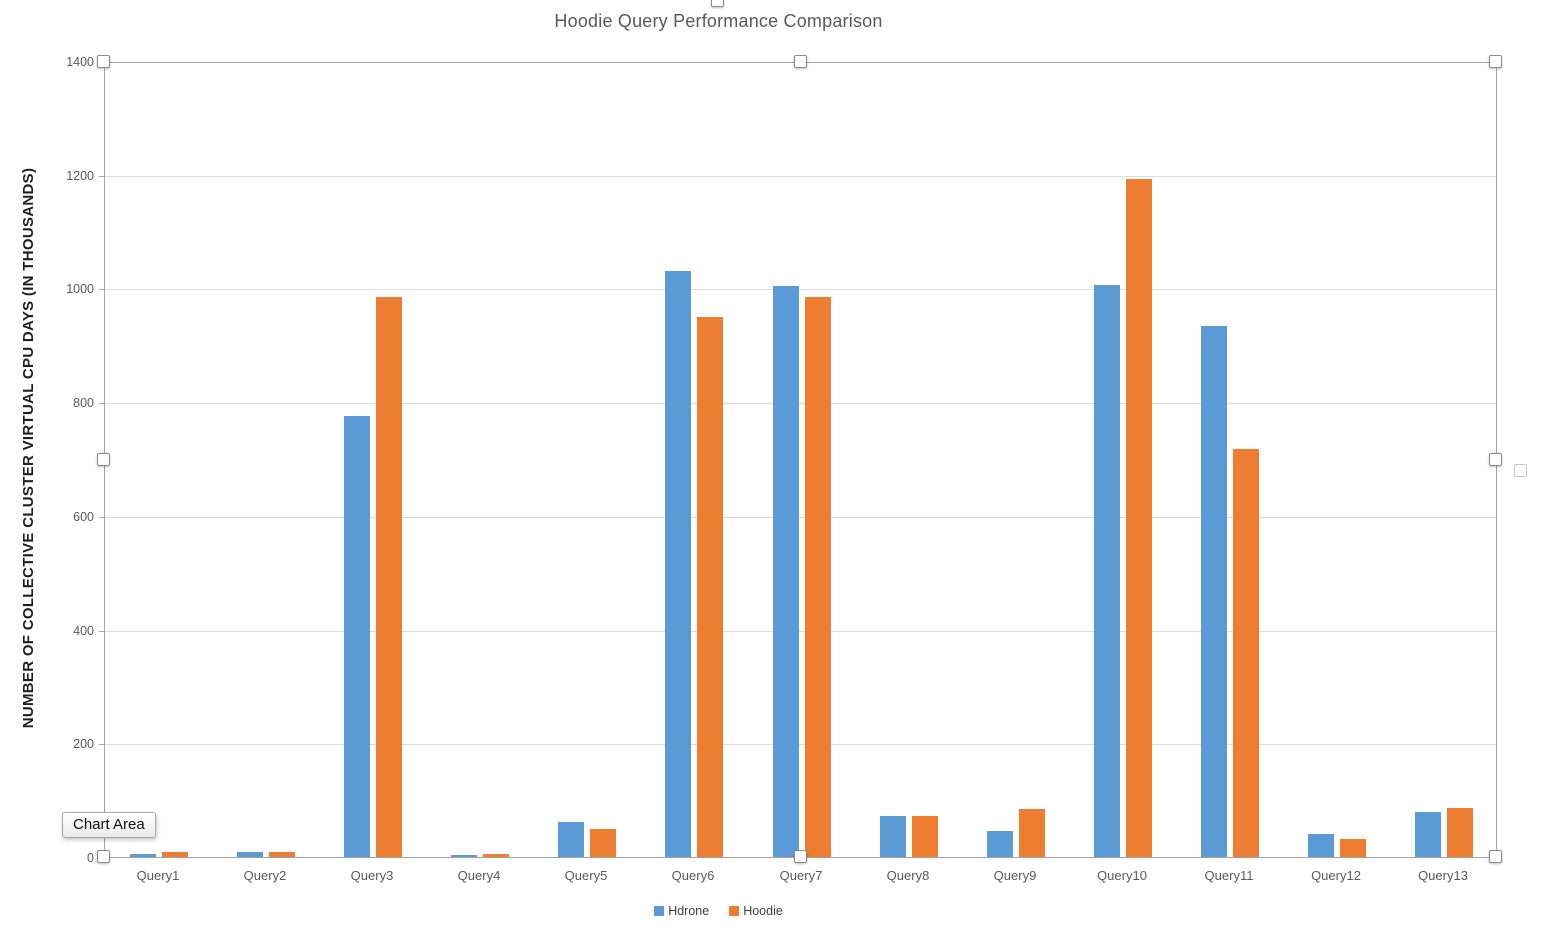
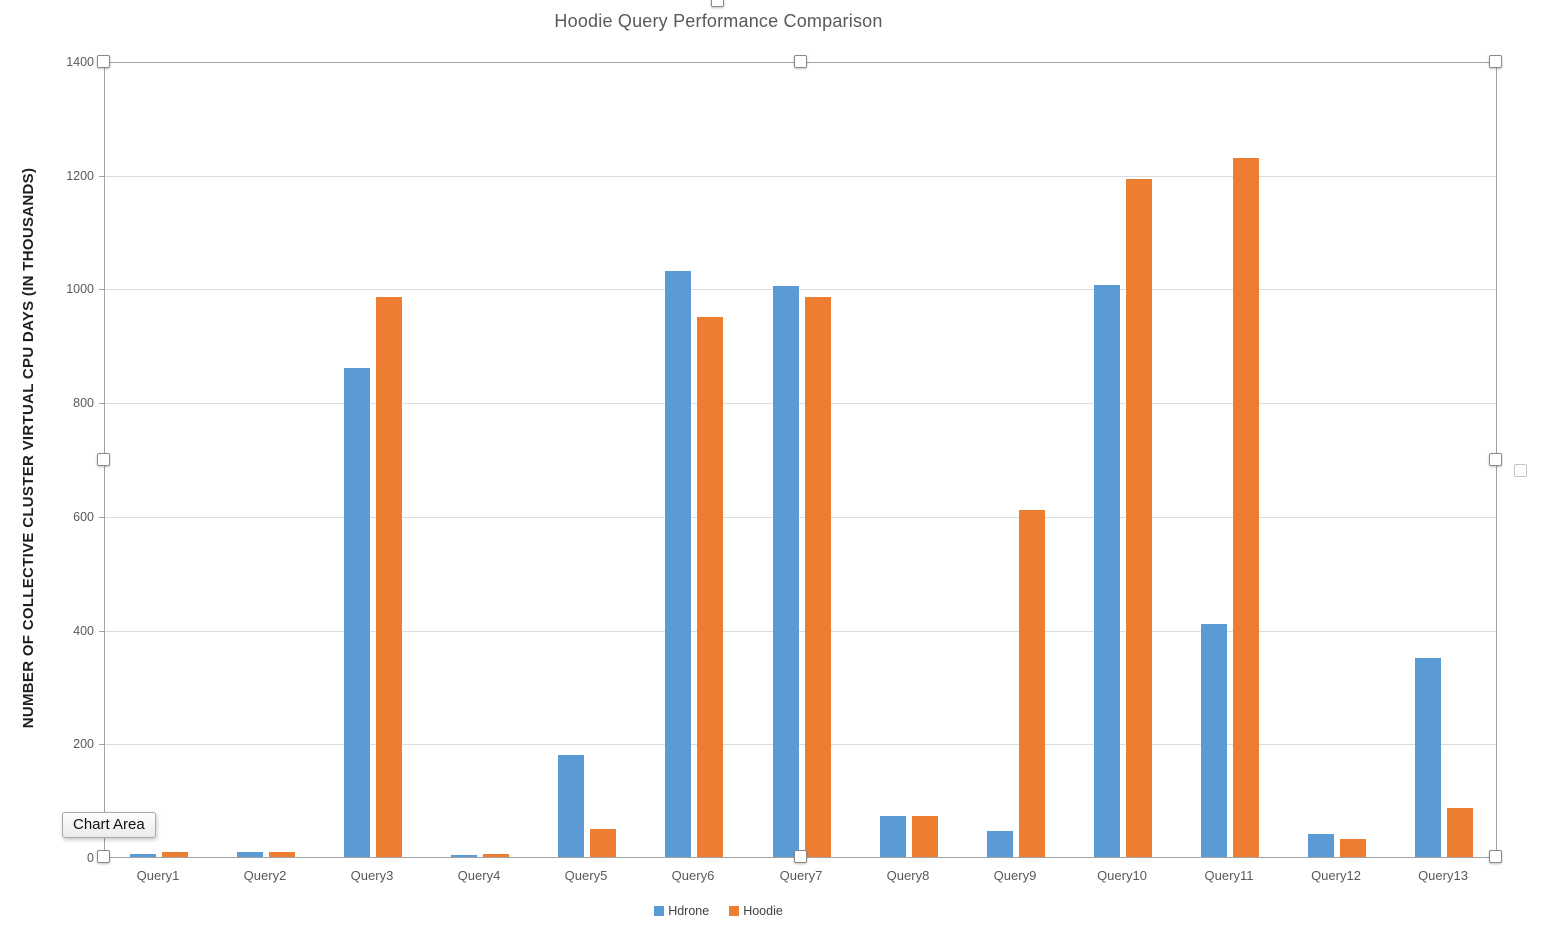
Hdrone/Query3: 780 -> 860
Hdrone/Query5: 60 -> 180
Hoodie/Query9: 80 -> 610
Hdrone/Query11: 930 -> 410
Hoodie/Query11: 720 -> 1230
Hdrone/Query13: 80 -> 350
